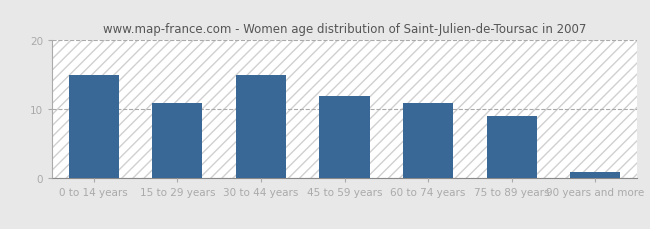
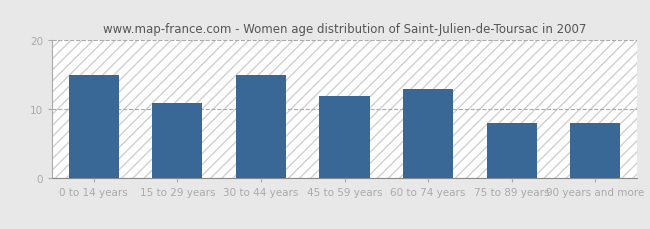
60 to 74 years: 11 -> 13
75 to 89 years: 9 -> 8
90 years and more: 1 -> 8
